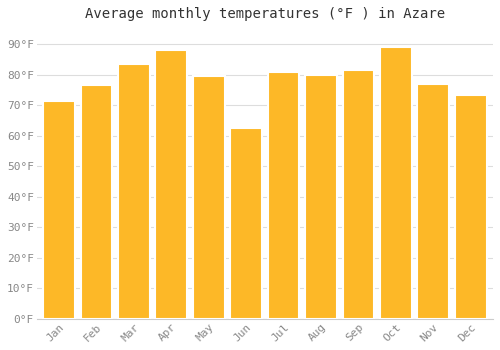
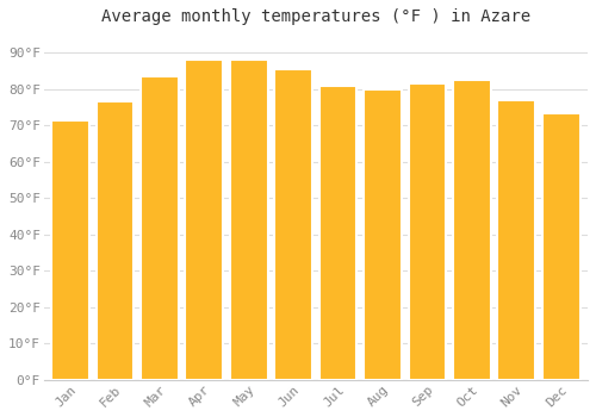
May: 79.5°F -> 88.0°F
Jun: 62.5°F -> 85.5°F
Oct: 89.0°F -> 82.5°F
